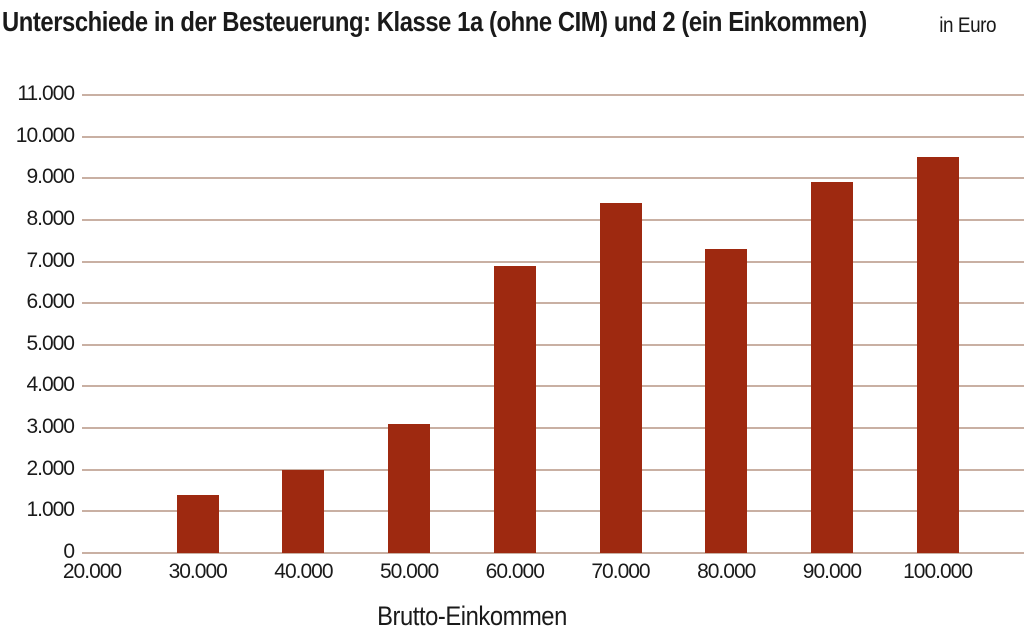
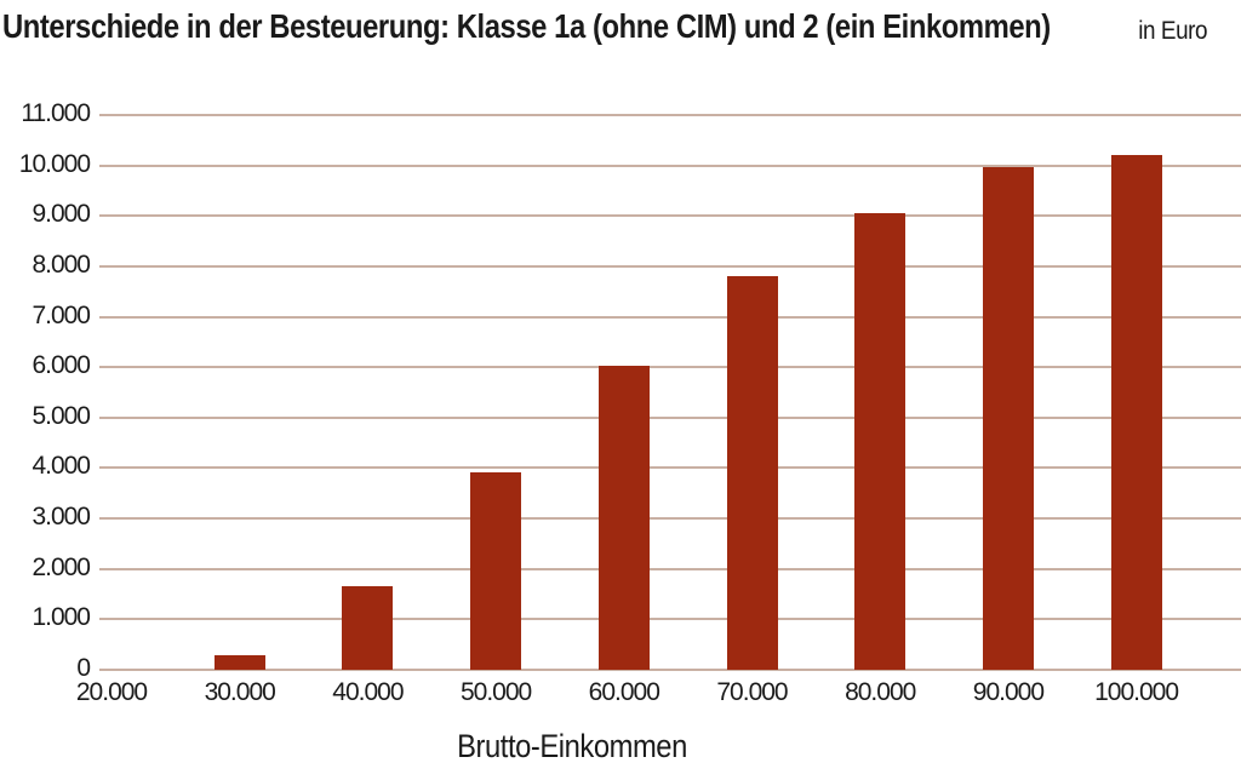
30.000: 1400 -> 300
40.000: 2000 -> 1600
50.000: 3100 -> 3900
60.000: 6900 -> 6000
70.000: 8400 -> 7800
80.000: 7300 -> 9100
90.000: 8900 -> 10000
100.000: 9500 -> 10200
